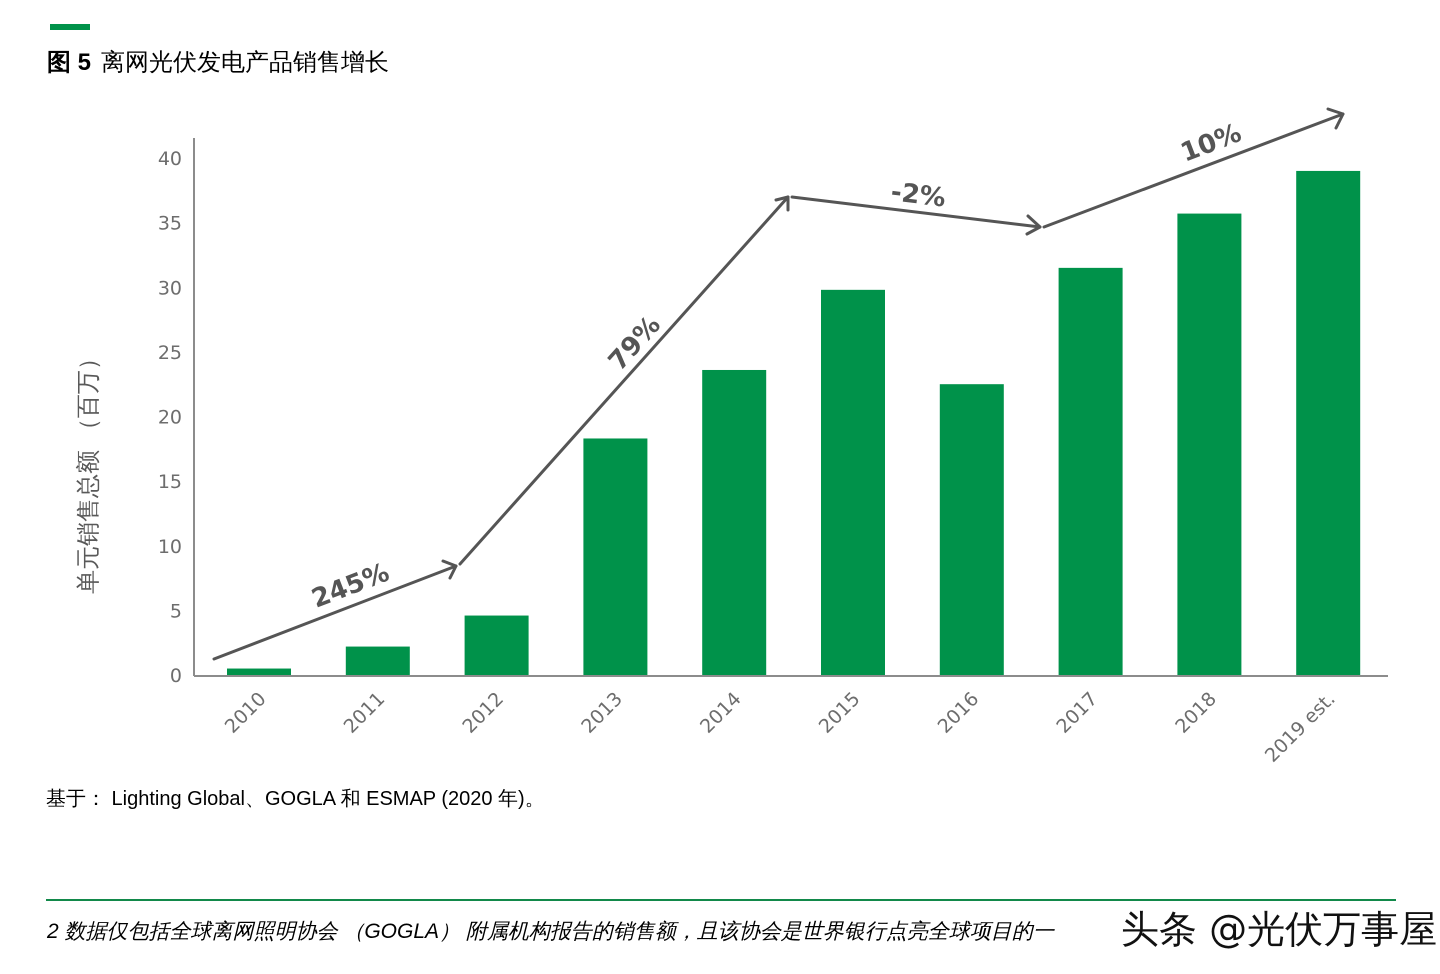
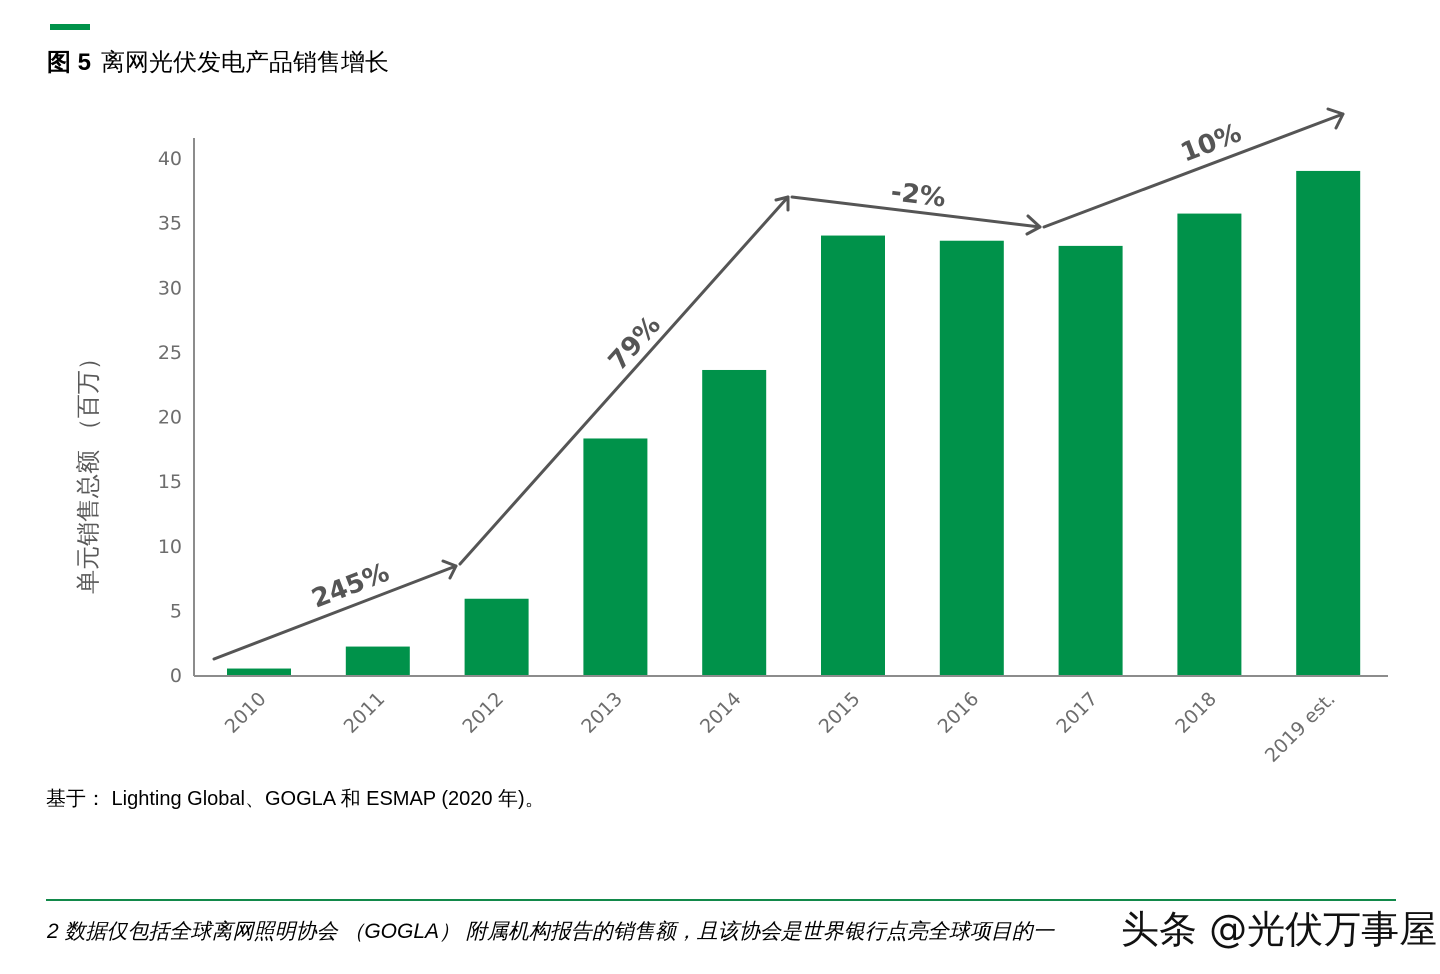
2012: 4.6 -> 5.9
2015: 29.8 -> 34.0
2016: 22.5 -> 33.6
2017: 31.5 -> 33.2
